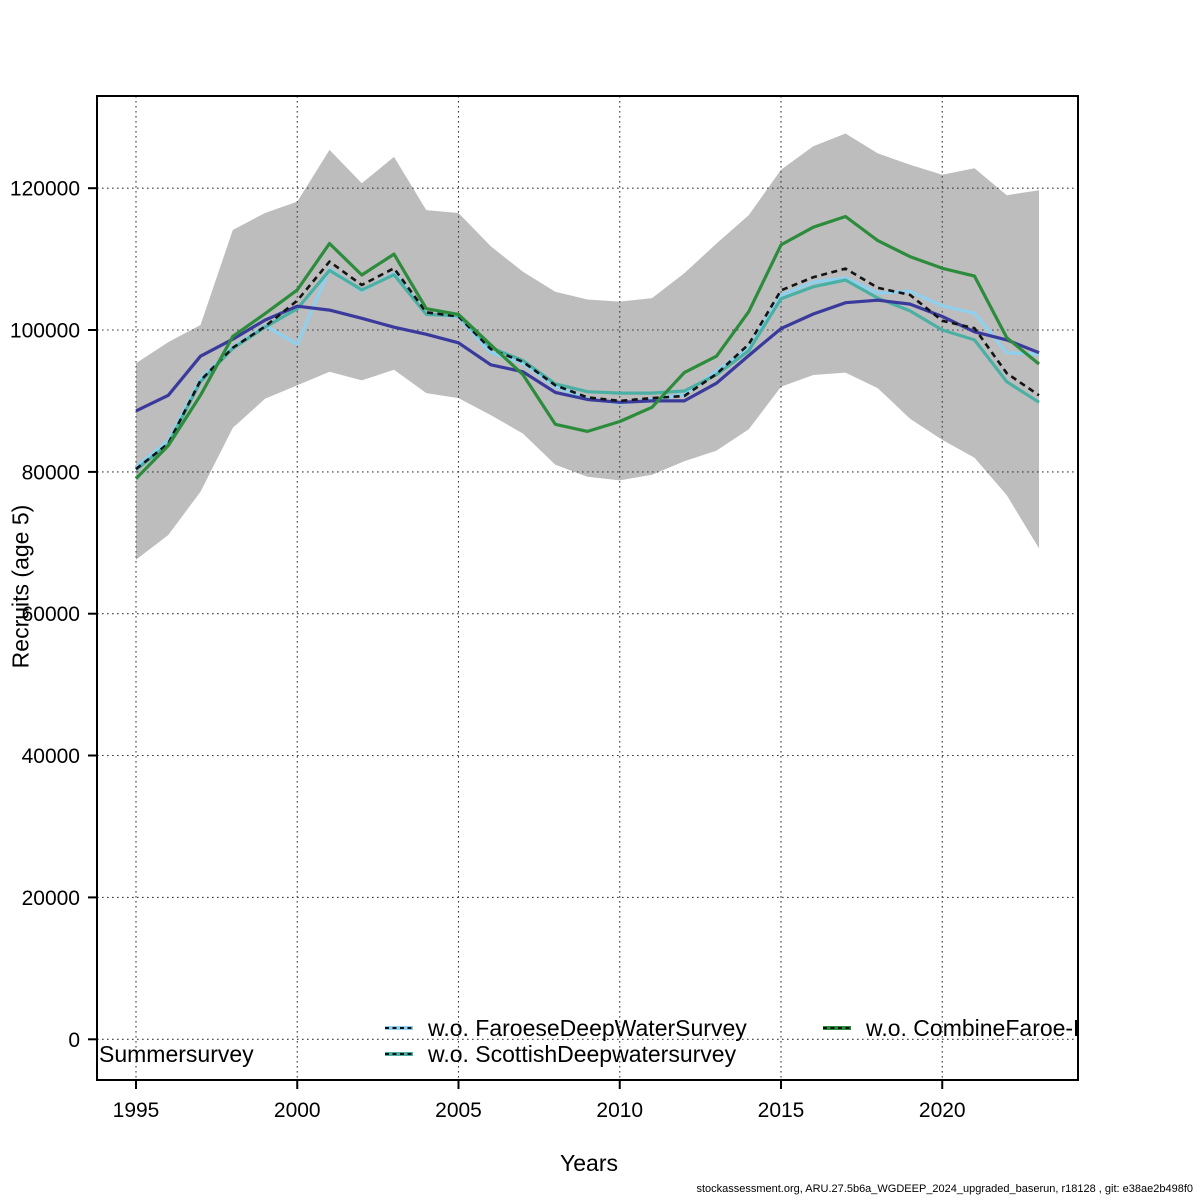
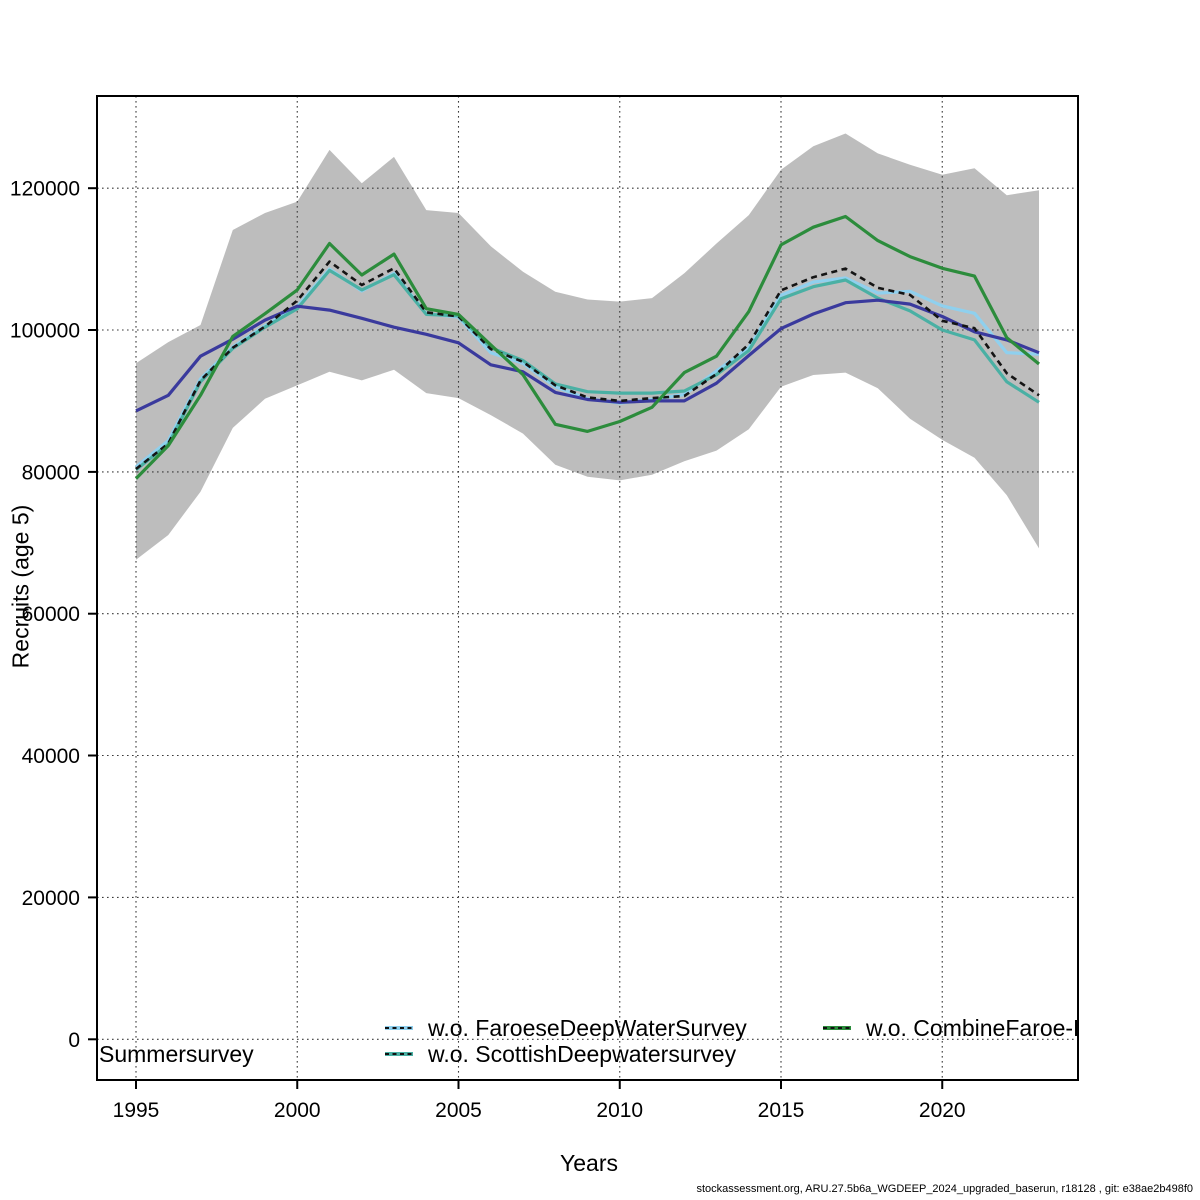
w.o. FaroeseDeepWaterSurvey/2000: 98000 -> 103000
